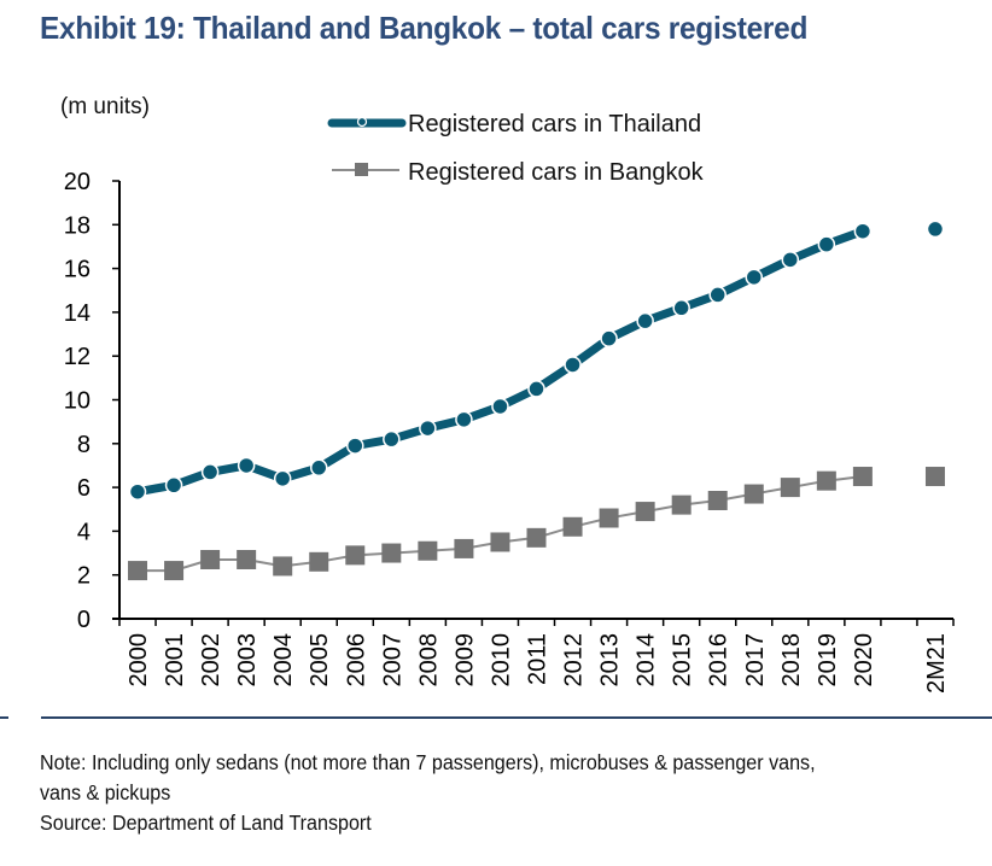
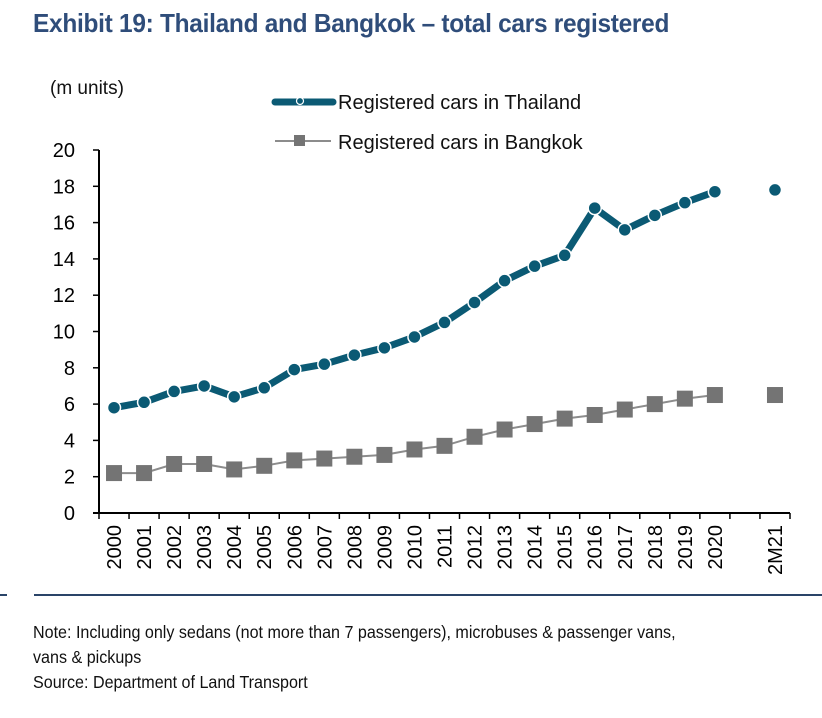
Registered cars in Thailand/2016: 14.8 -> 16.8
